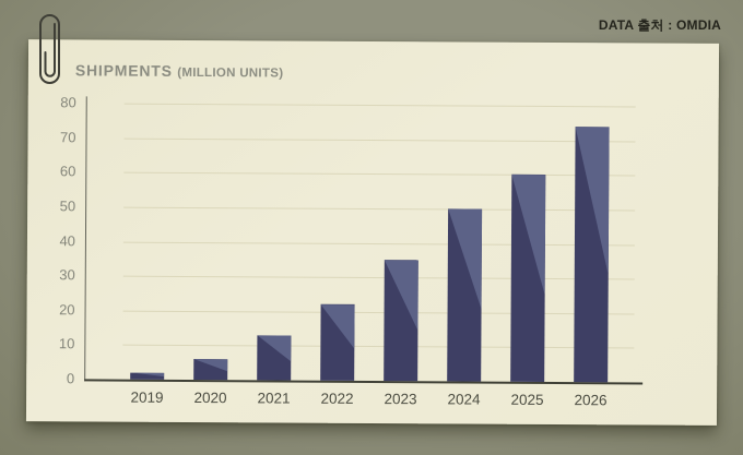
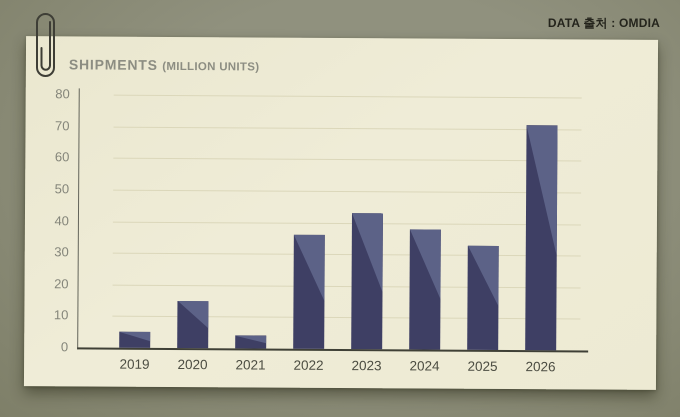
2019: 2 -> 5
2020: 6 -> 15
2021: 13 -> 4
2022: 22 -> 36
2023: 35 -> 43
2024: 50 -> 38
2025: 60 -> 33
2026: 74 -> 71
